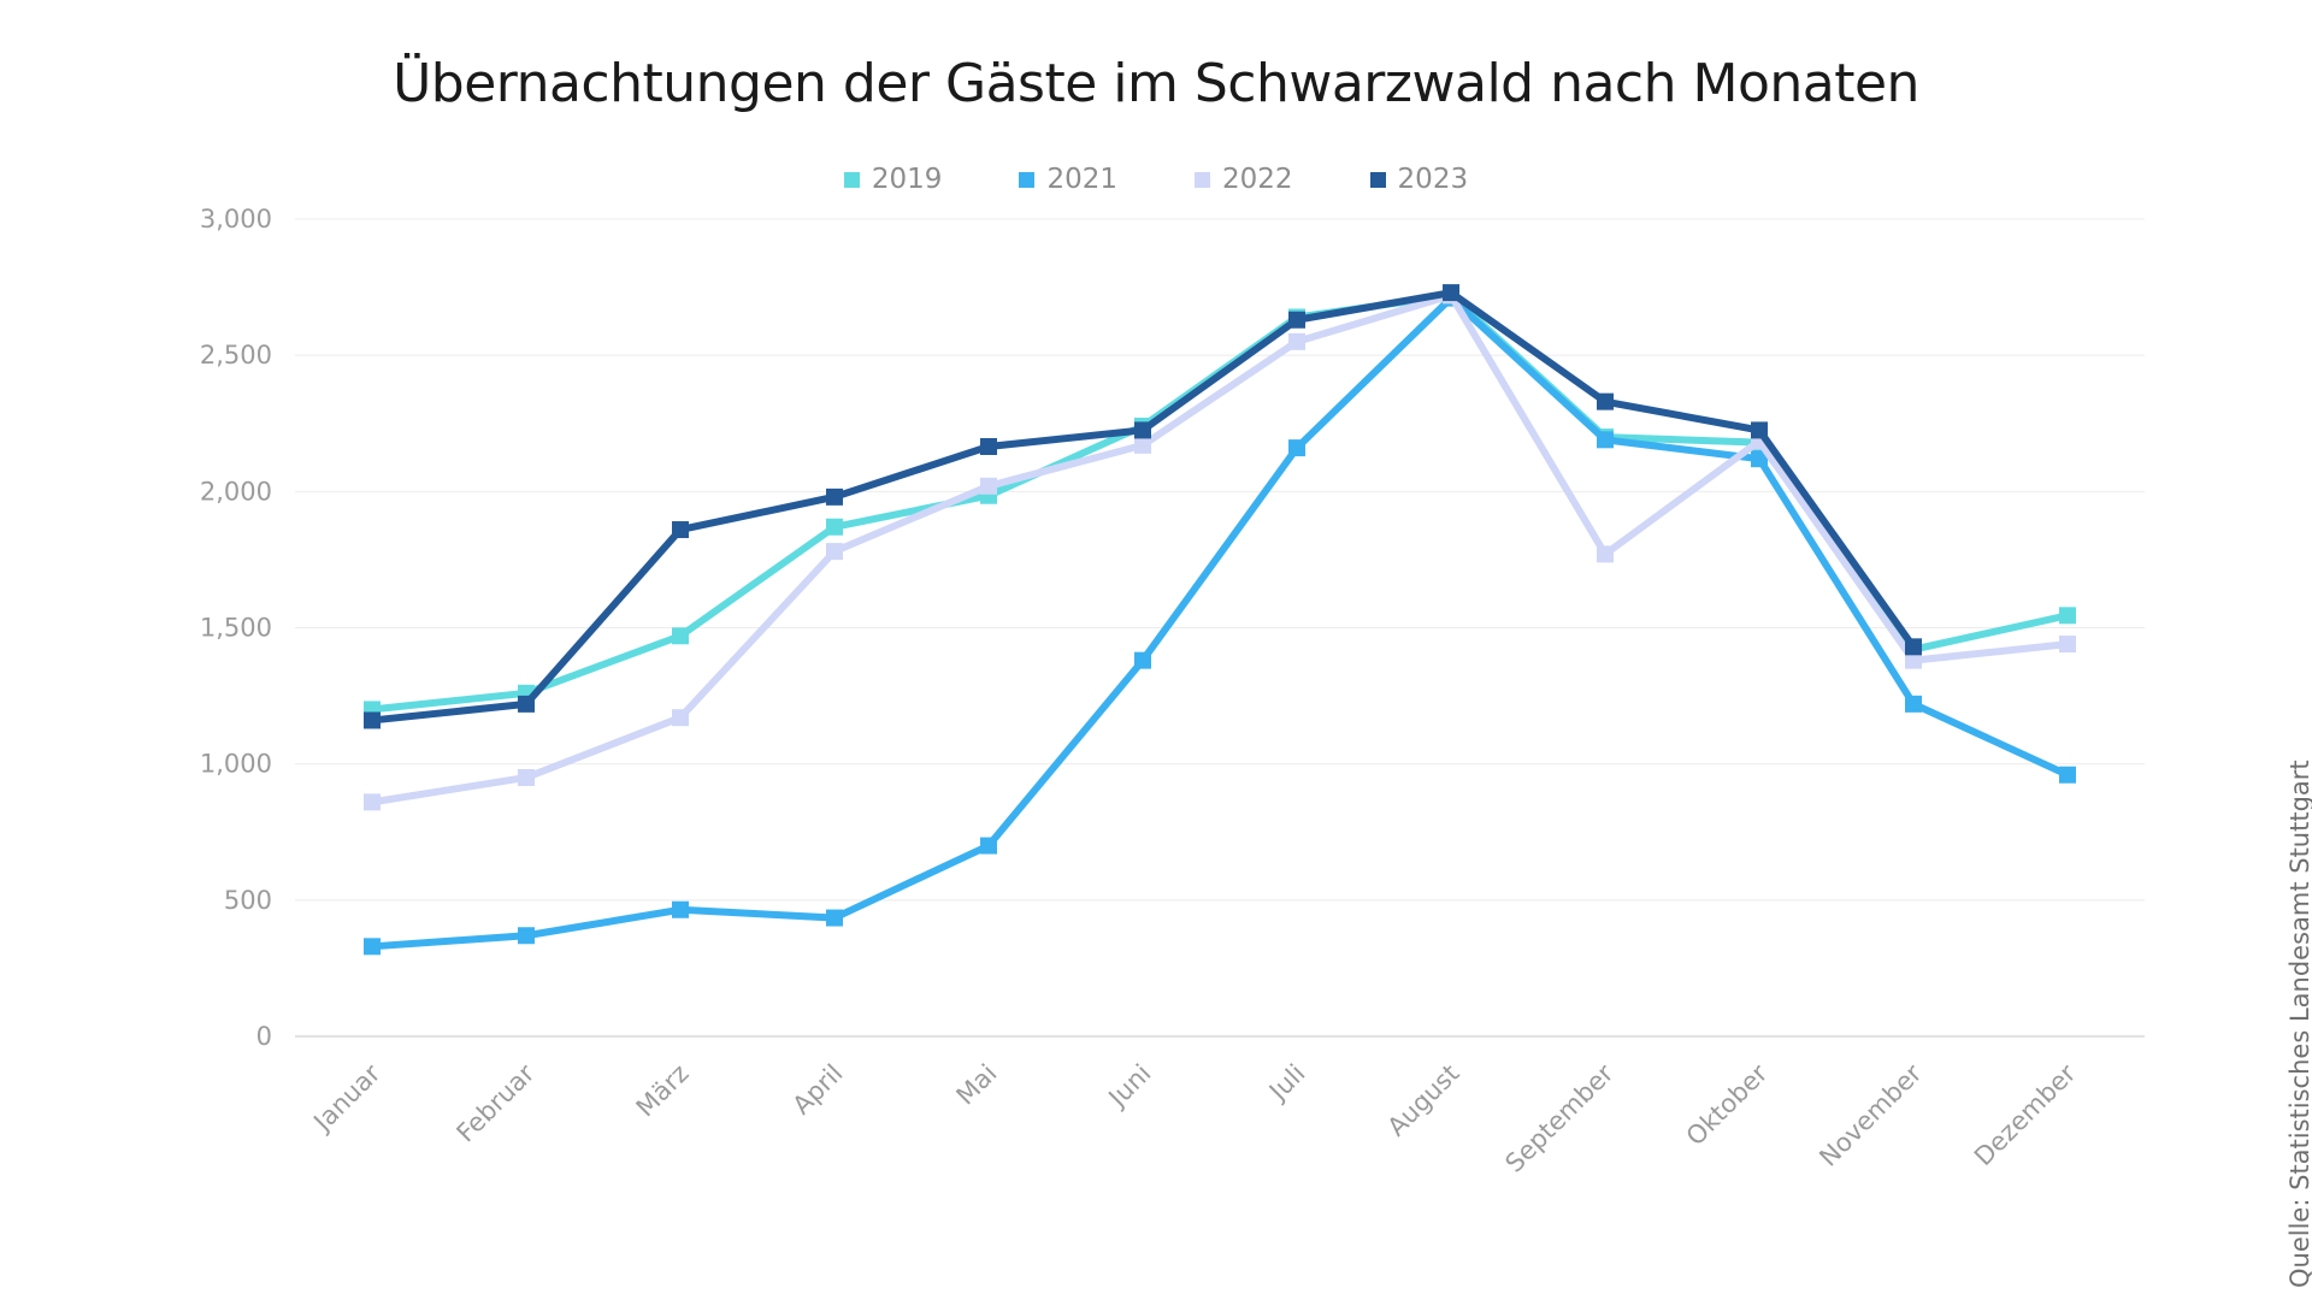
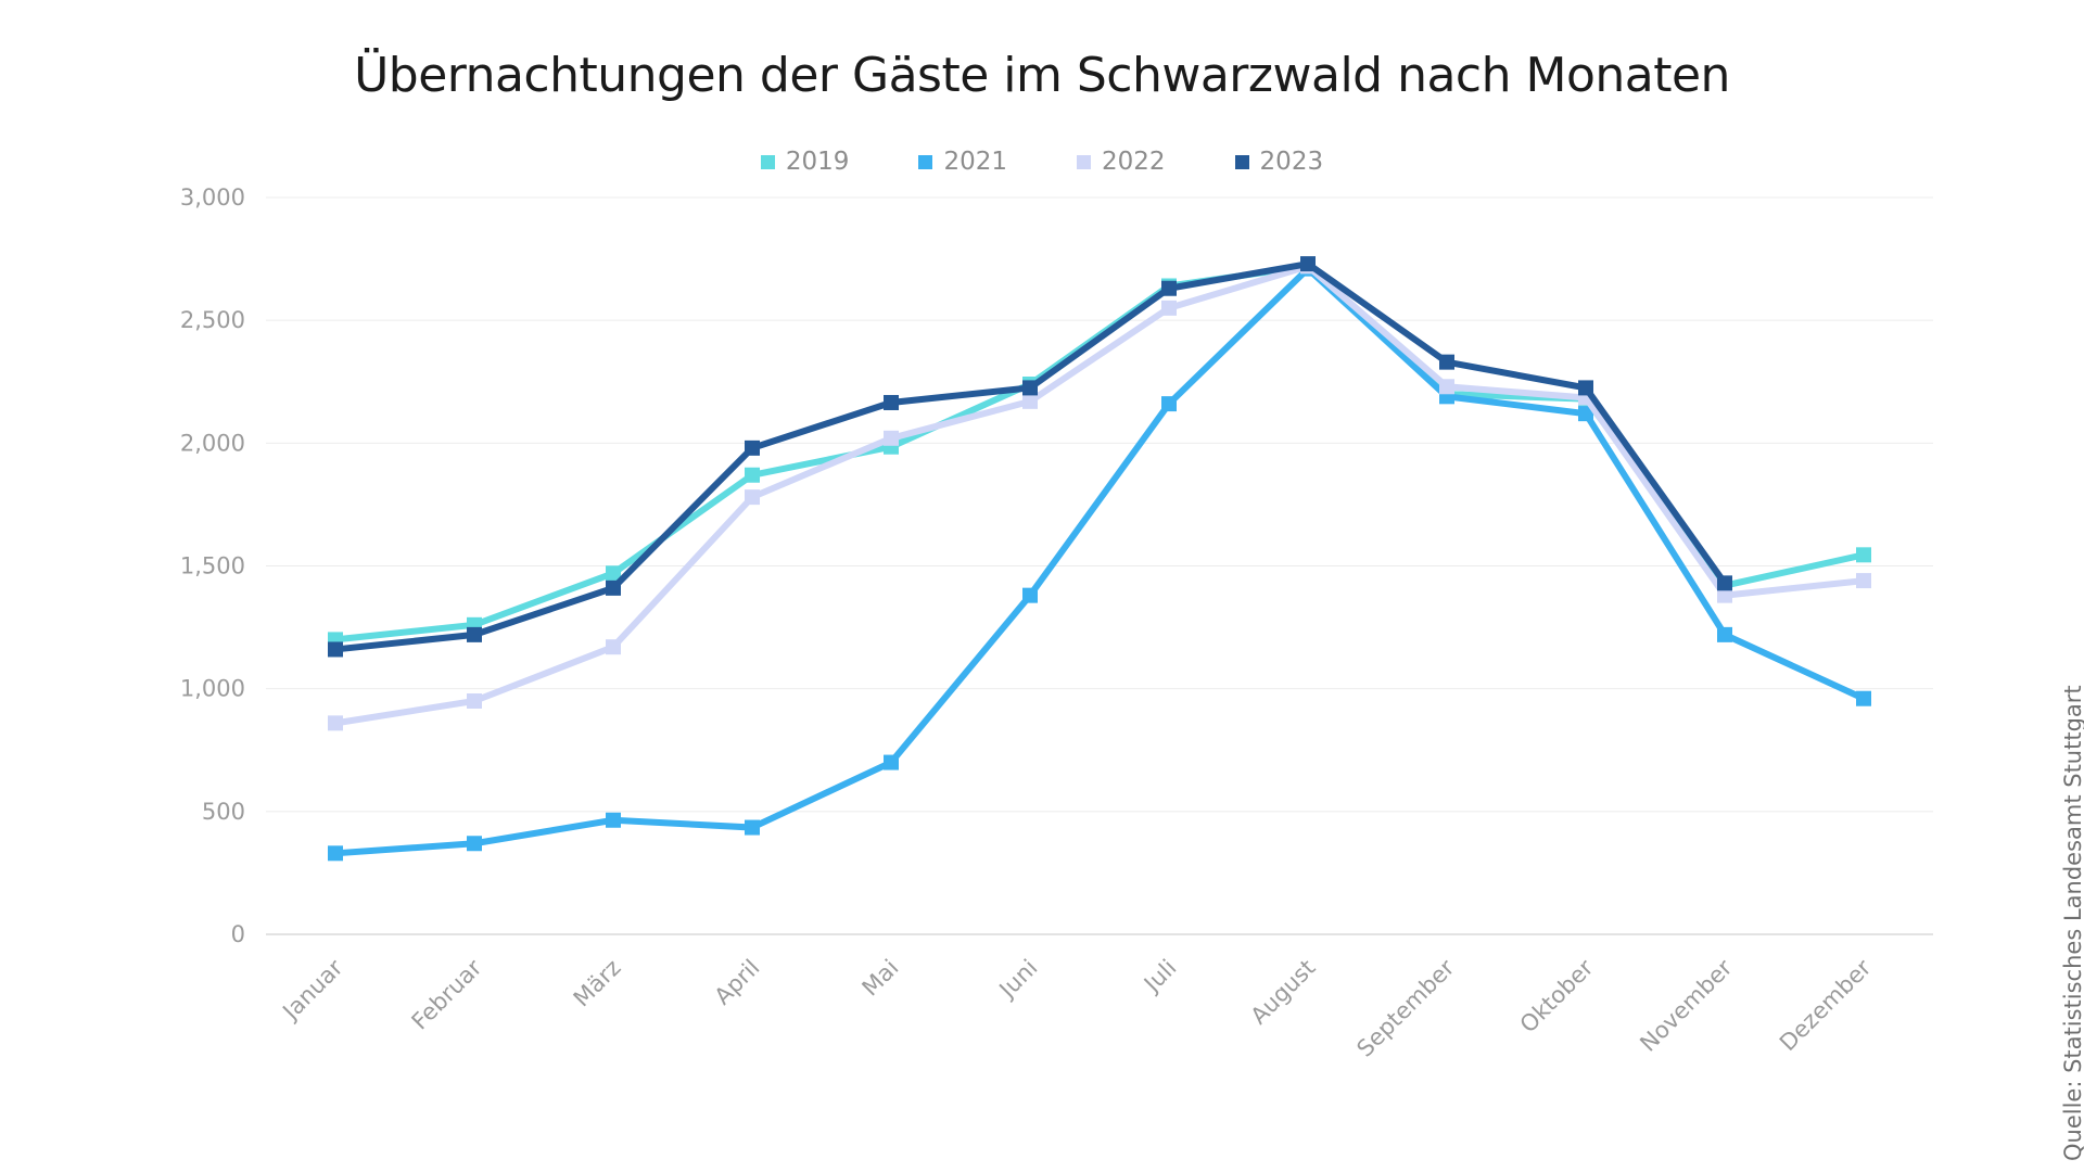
2023/März: 1860 -> 1410
2022/September: 1770 -> 2230
